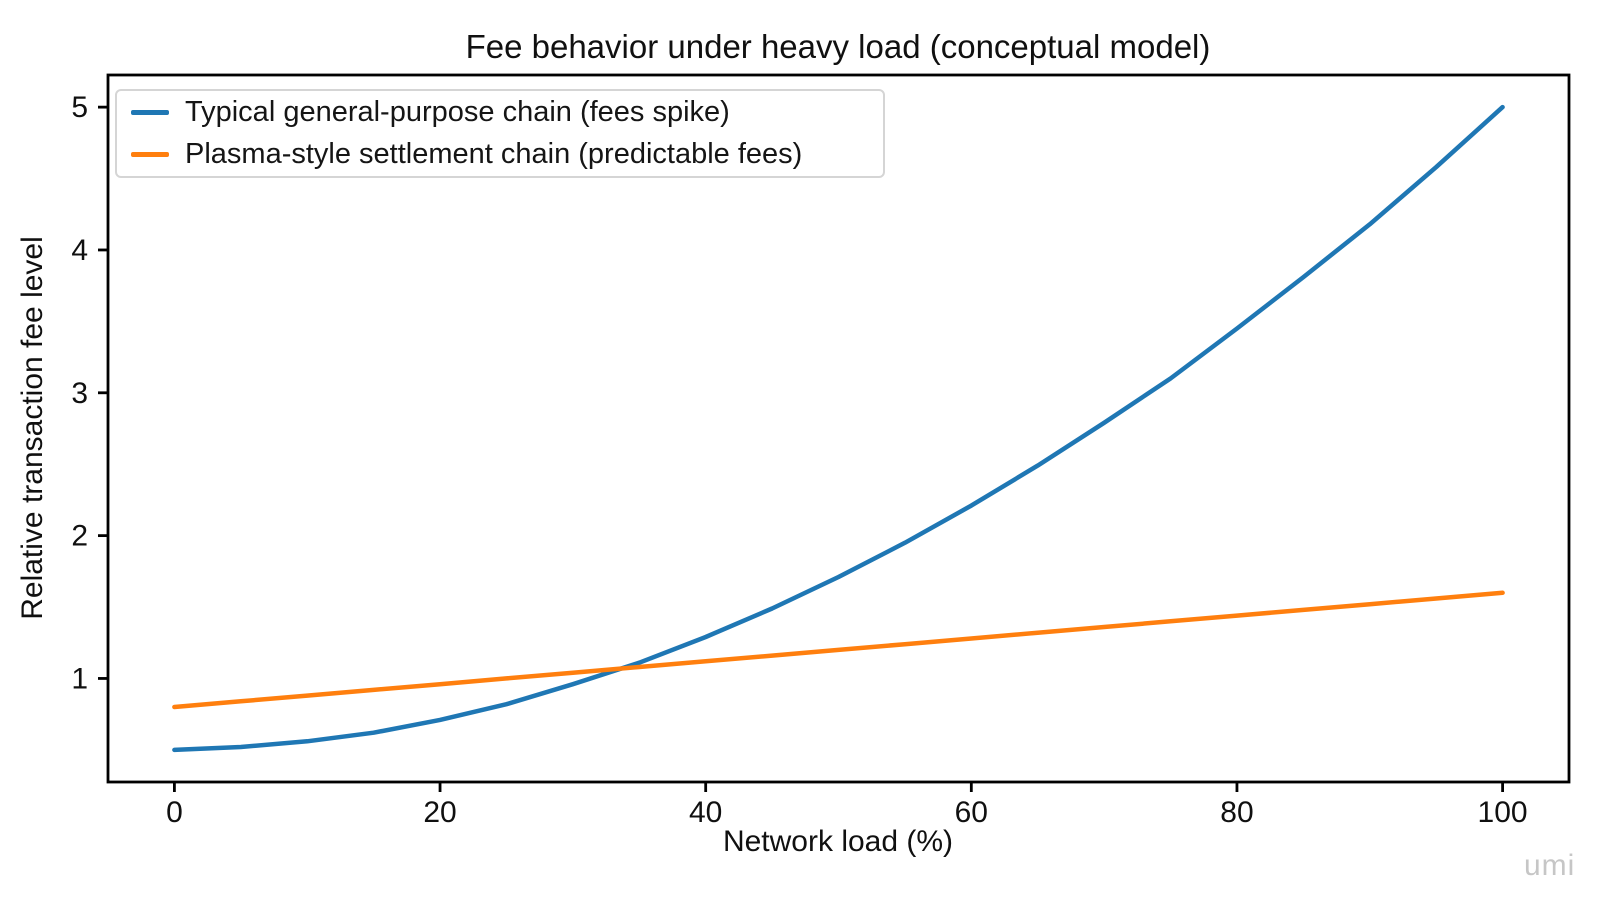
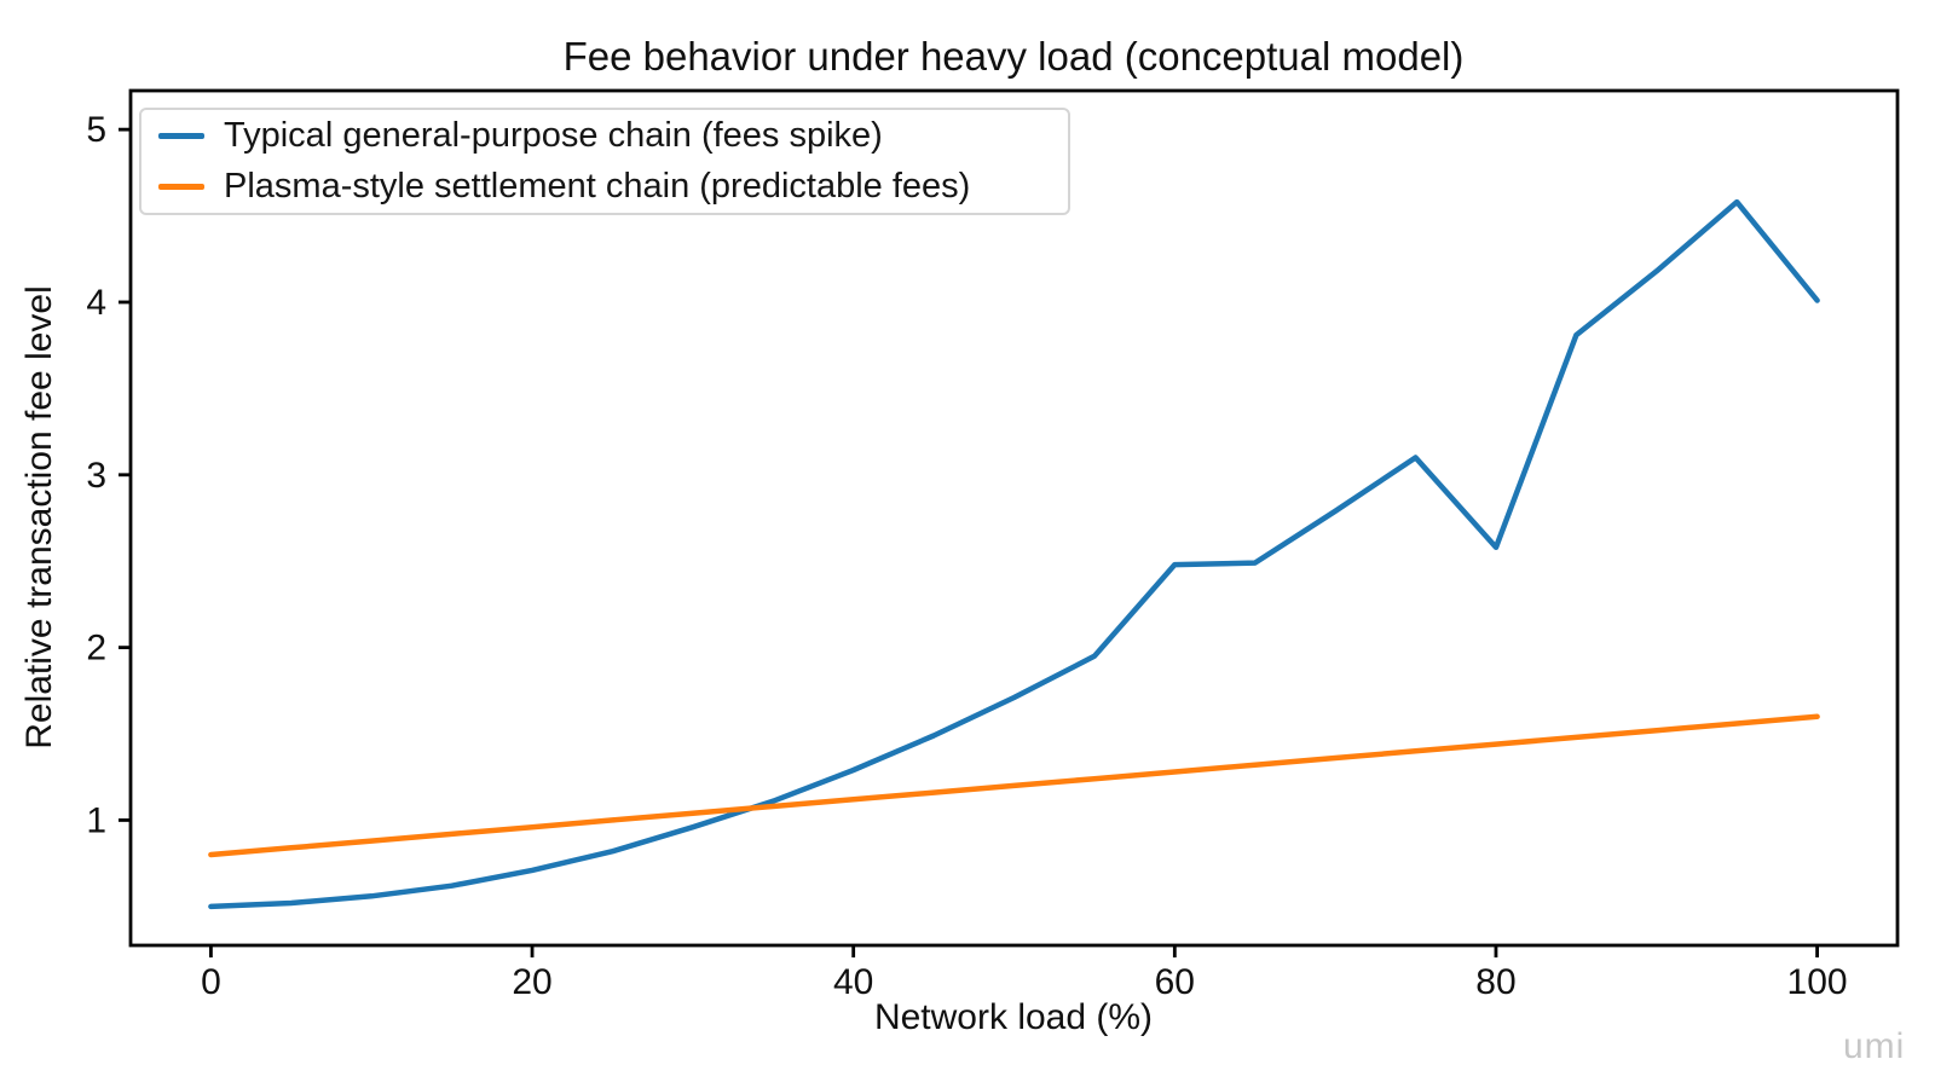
Typical general-purpose chain (fees spike)/60: 2.21 -> 2.48
Typical general-purpose chain (fees spike)/80: 3.45 -> 2.58
Typical general-purpose chain (fees spike)/100: 5.00 -> 4.01
